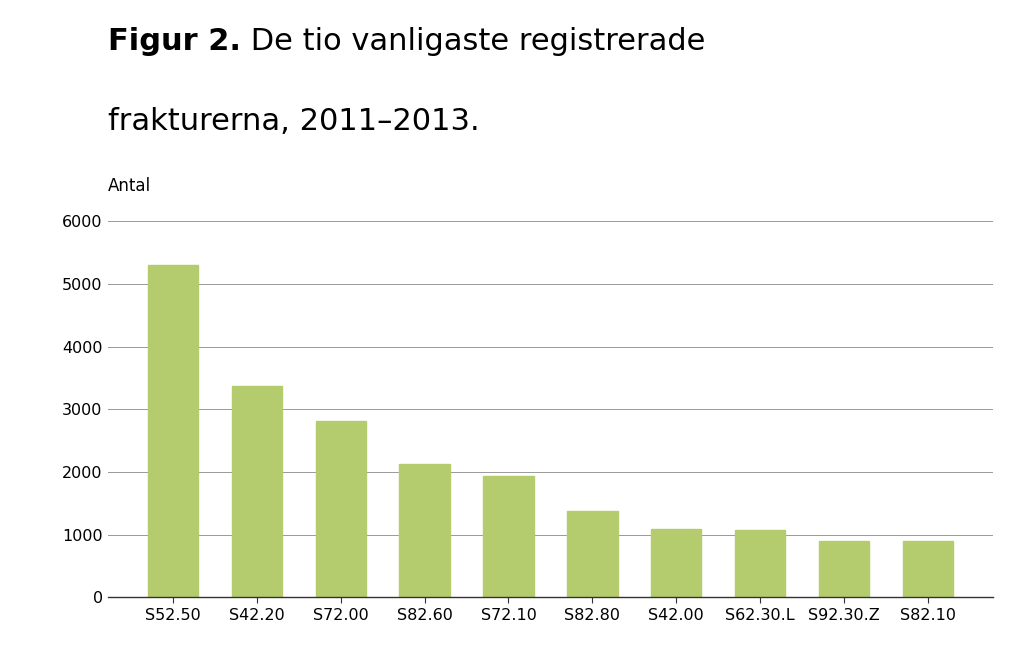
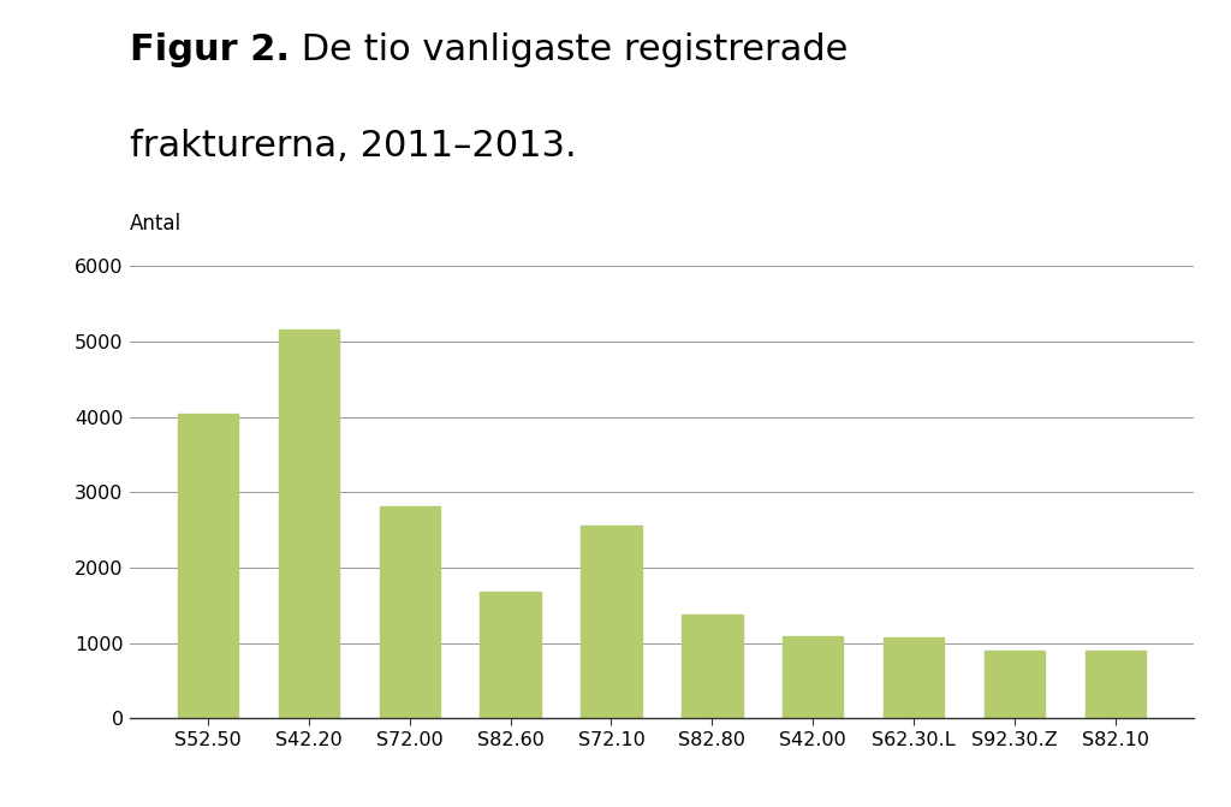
S52.50: 5300 -> 4040
S42.20: 3380 -> 5160
S82.60: 2130 -> 1680
S72.10: 1940 -> 2560
